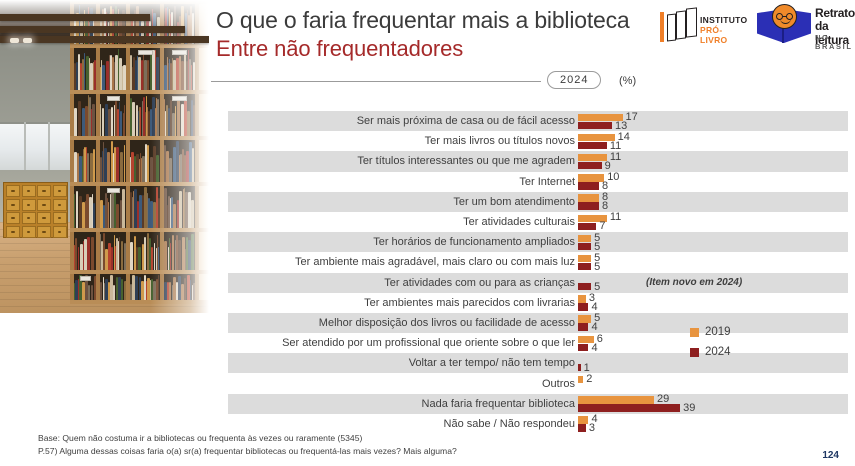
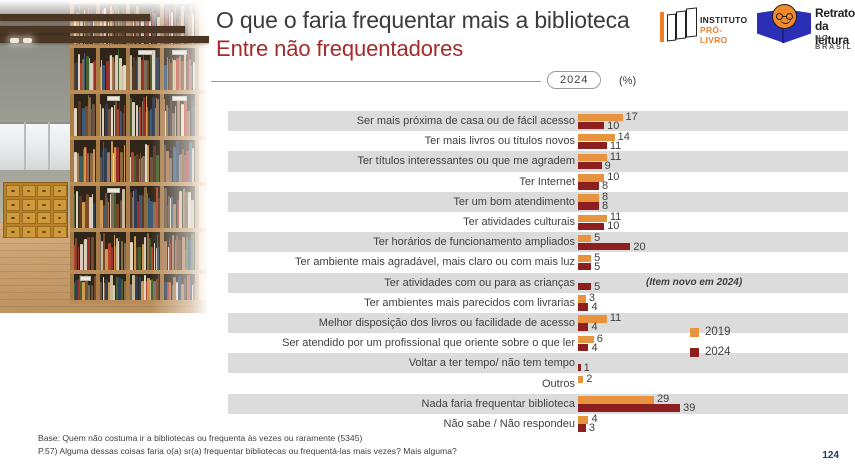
2024/Ser mais próxima de casa ou de fácil acesso: 13 -> 10
2024/Ter atividades culturais: 7 -> 10
2024/Ter horários de funcionamento ampliados: 5 -> 20
2019/Melhor disposição dos livros ou facilidade de acesso: 5 -> 11
